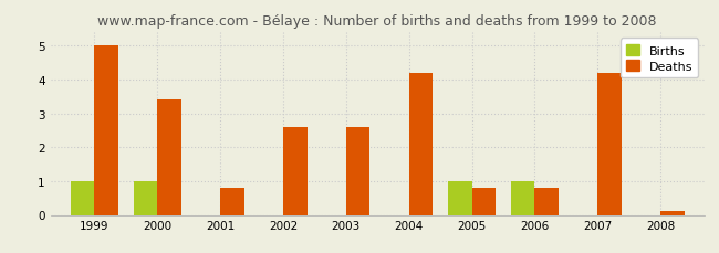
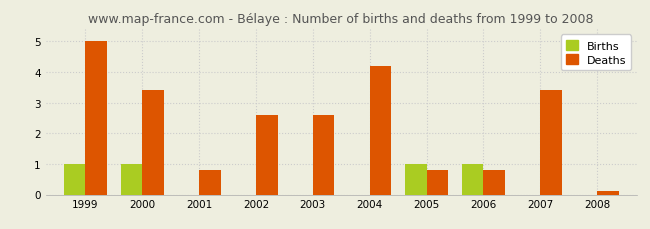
Deaths/2007: 4.2 -> 3.4
